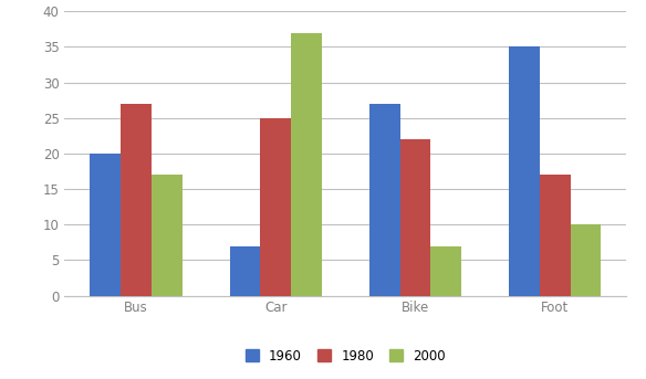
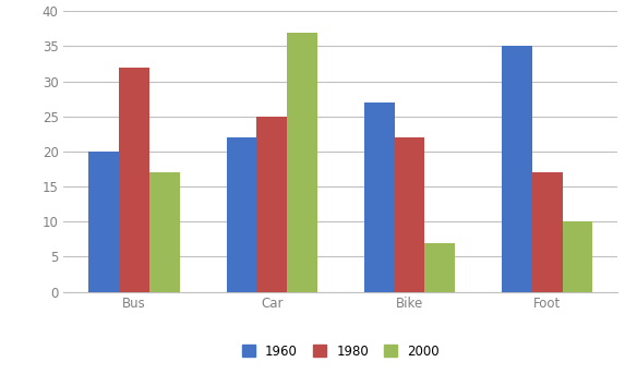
1980/Bus: 27 -> 32
1960/Car: 7 -> 22
